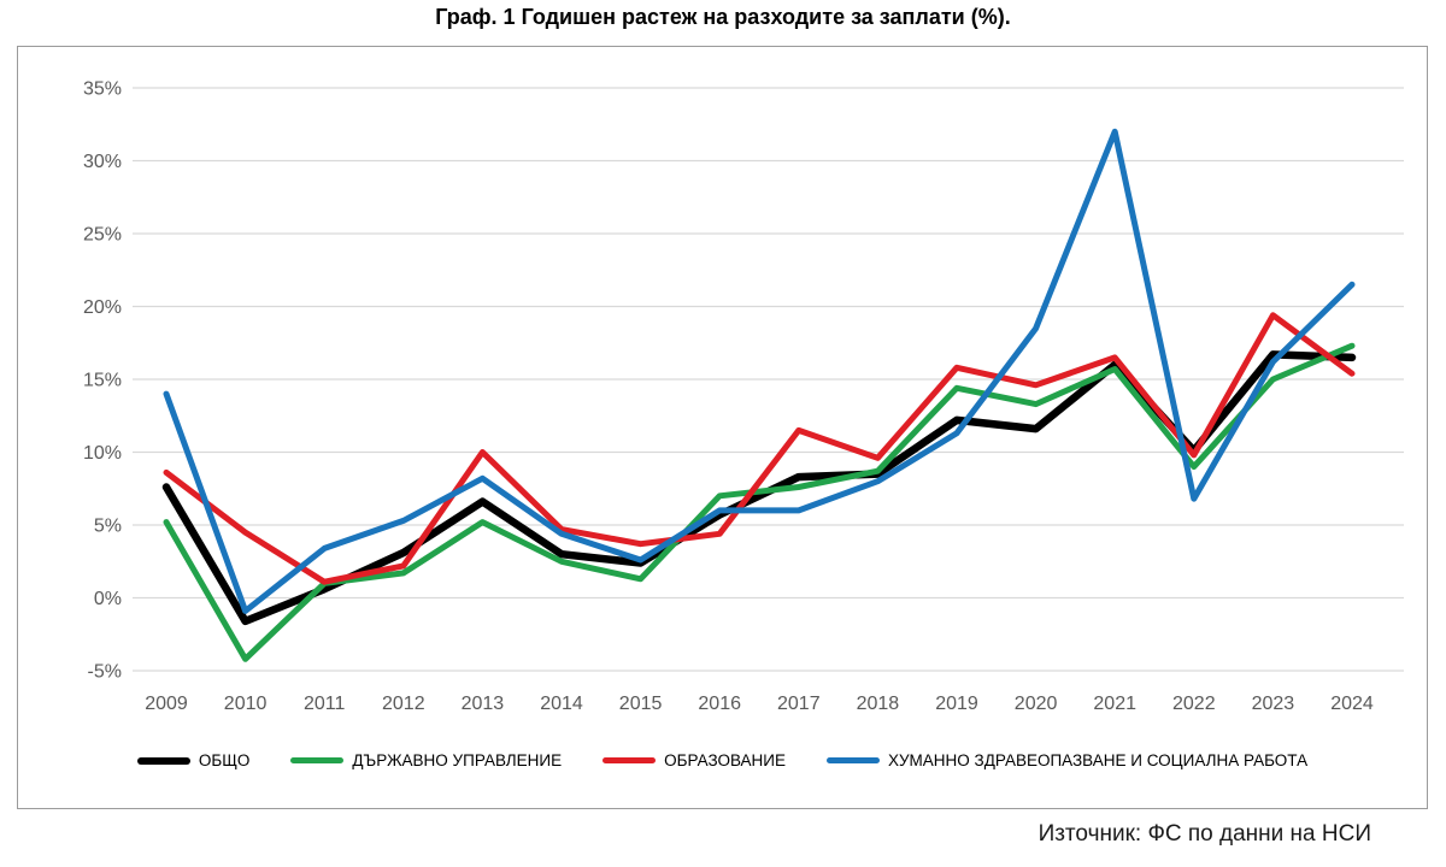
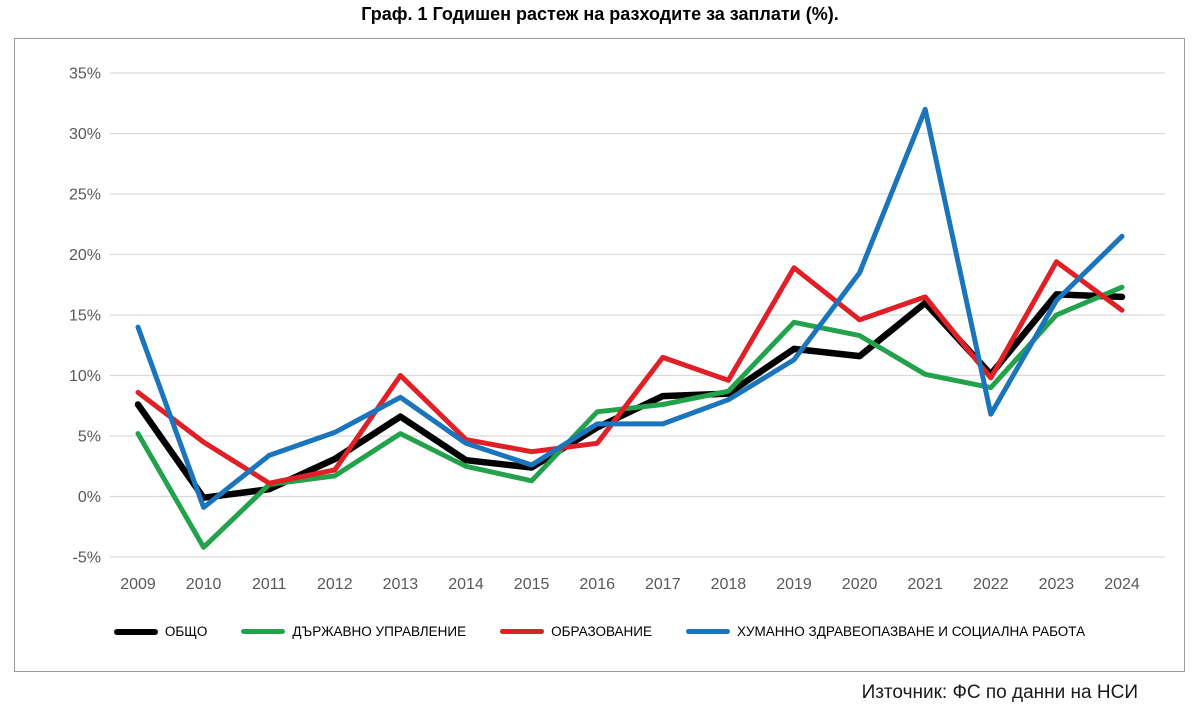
ОБЩО/2010: -1.6% -> -0.1%
ОБРАЗОВАНИЕ/2019: 15.8% -> 18.9%
ДЪРЖАВНО УПРАВЛЕНИЕ/2021: 15.7% -> 10.1%
